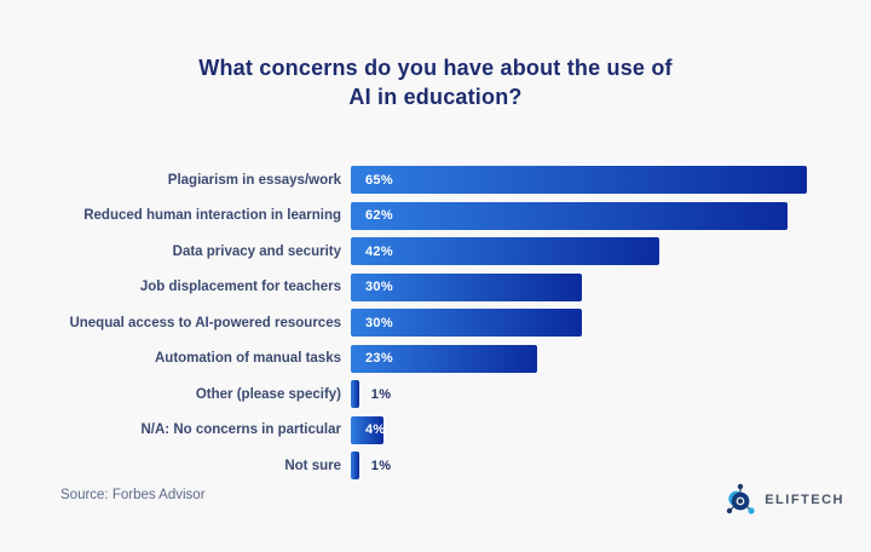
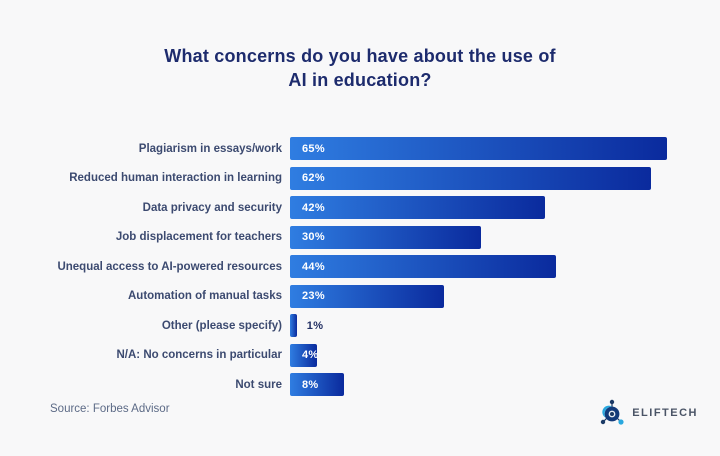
Unequal access to AI-powered resources: 30% -> 44%
Not sure: 1% -> 8%
